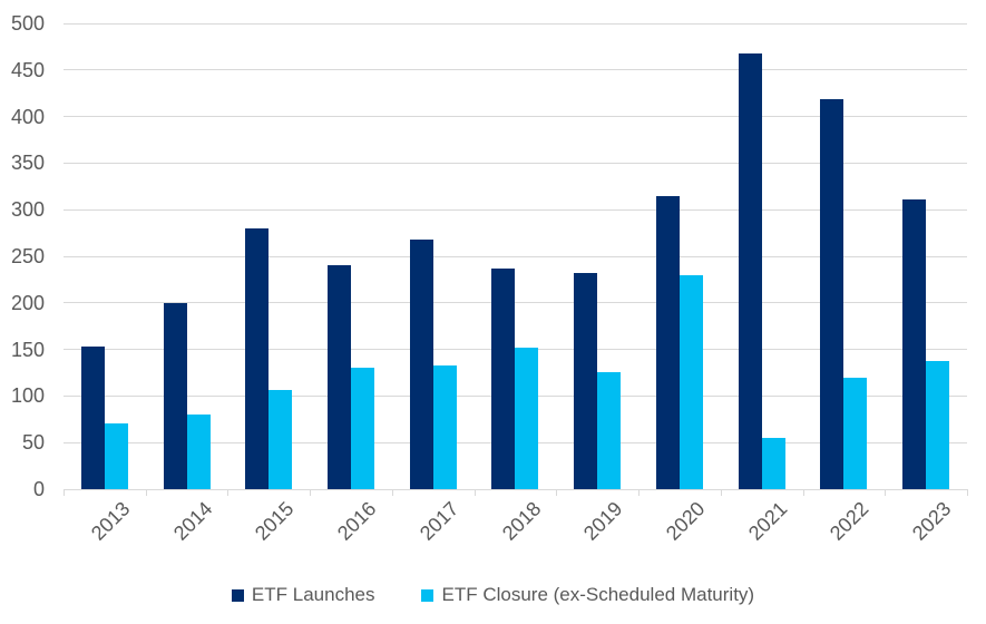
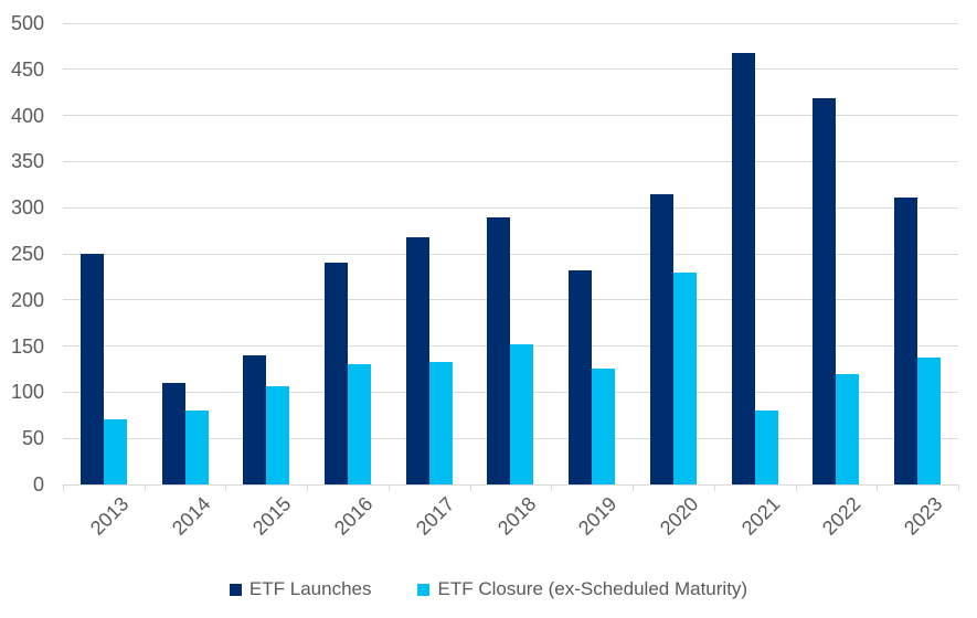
ETF Launches/2013: 150 -> 250
ETF Launches/2014: 200 -> 110
ETF Launches/2015: 280 -> 140
ETF Launches/2018: 240 -> 290
ETF Closure (ex-Scheduled Maturity)/2021: 60 -> 80
